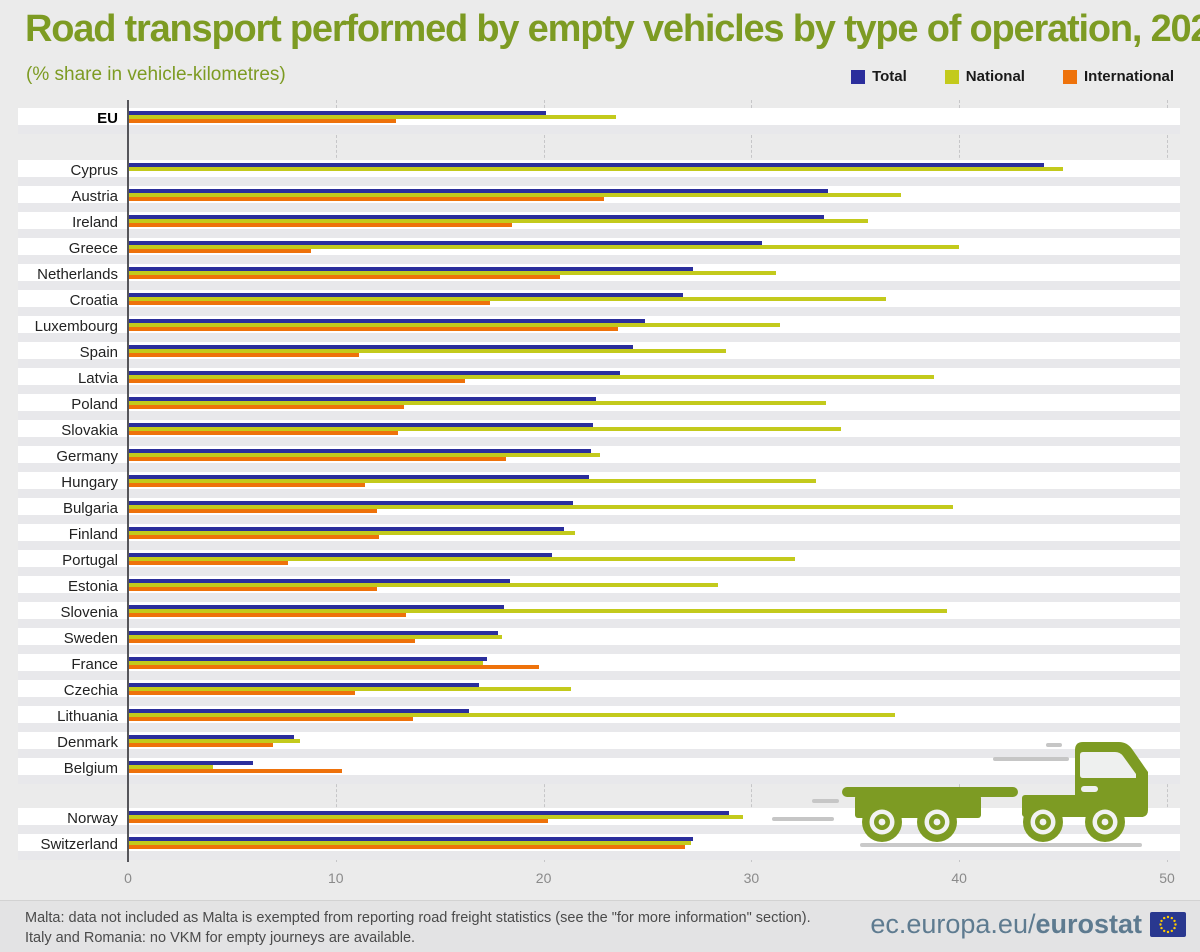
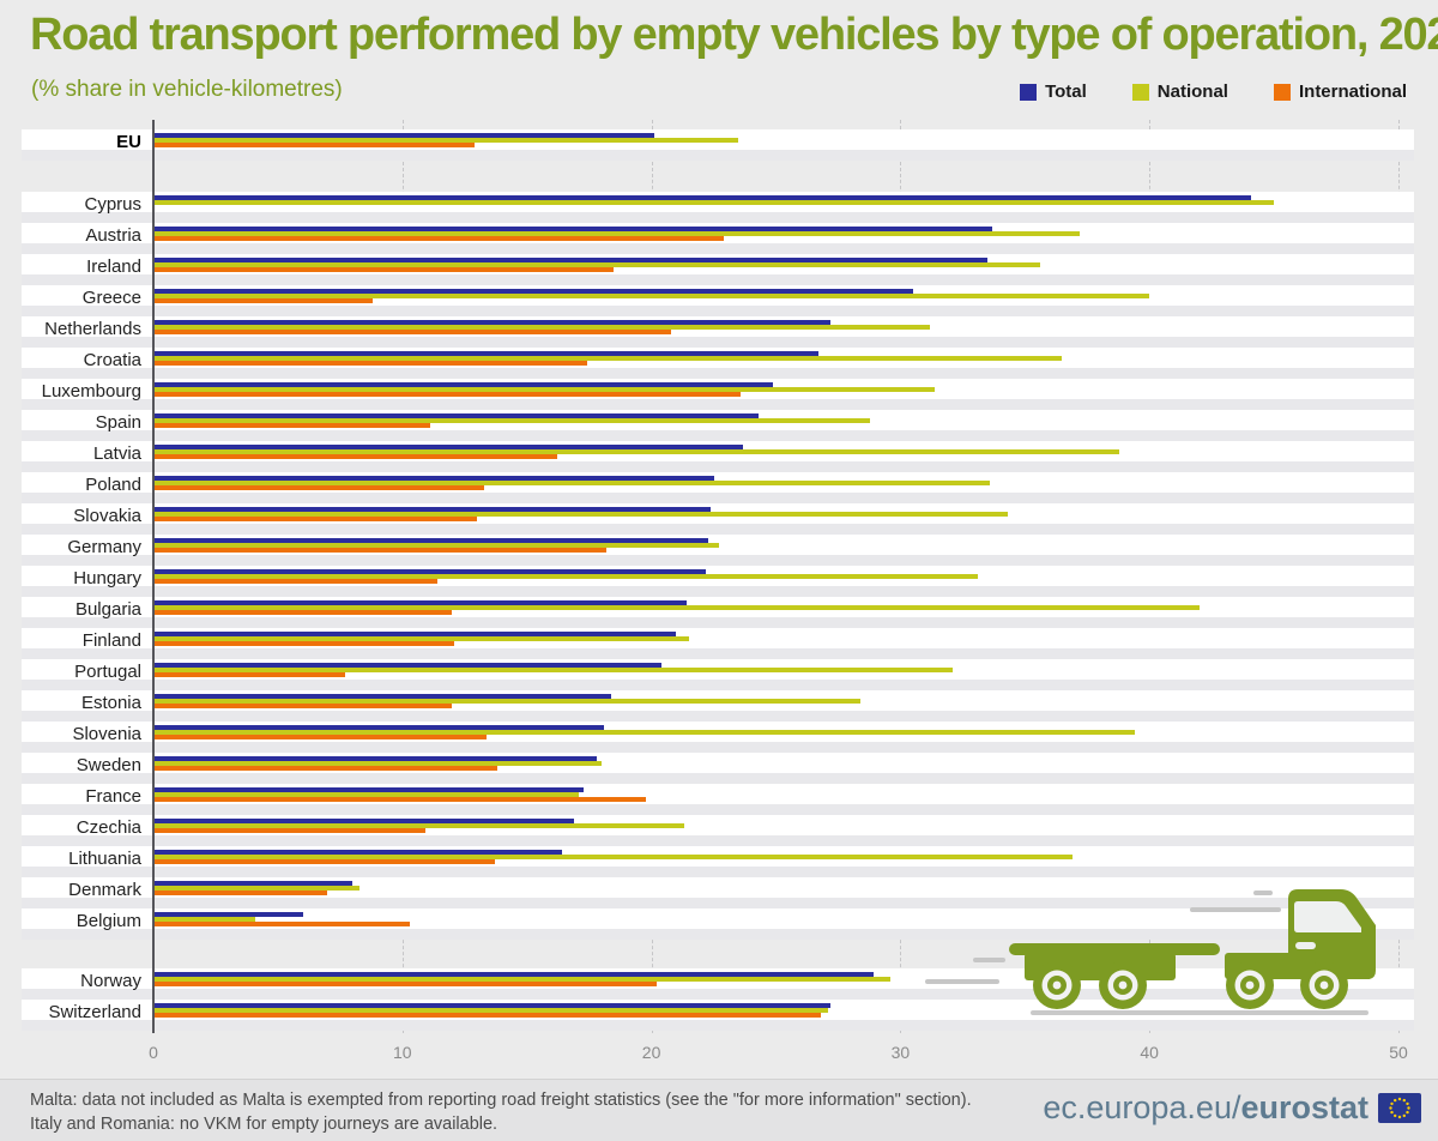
National/Bulgaria: 39.7 -> 42.0
